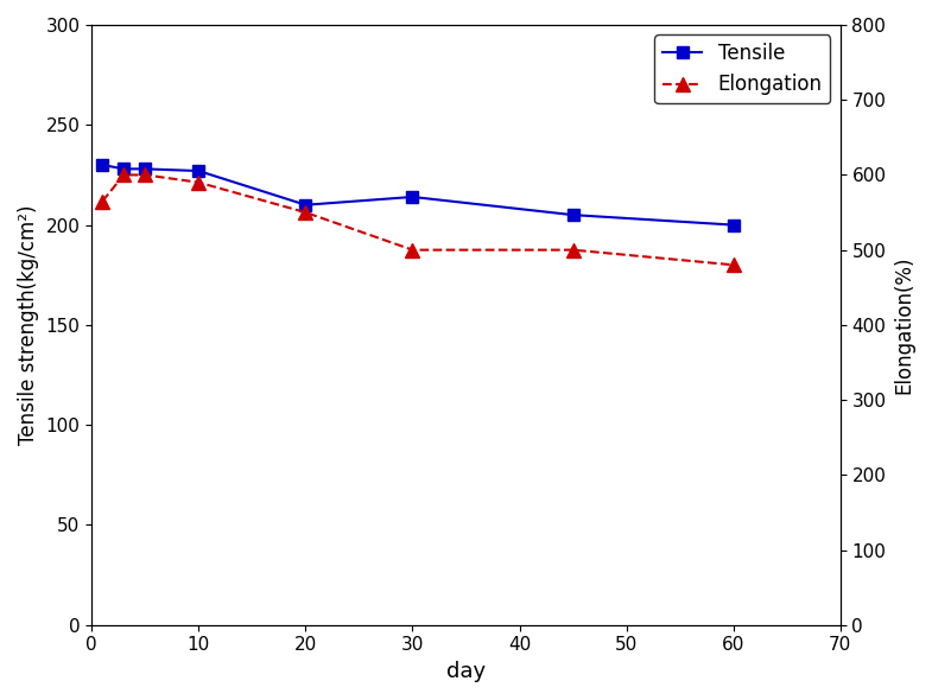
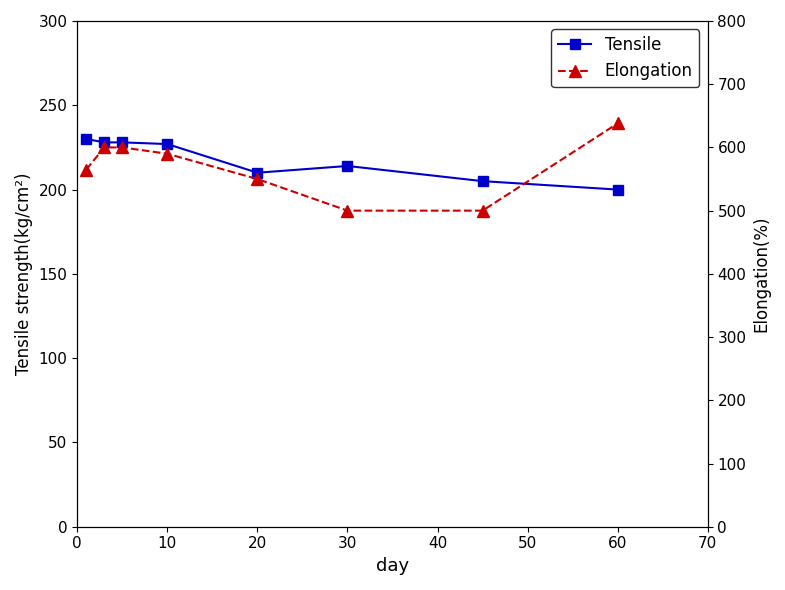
Elongation/60: 480 -> 638
